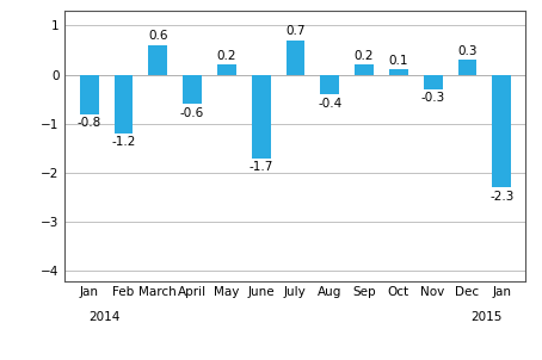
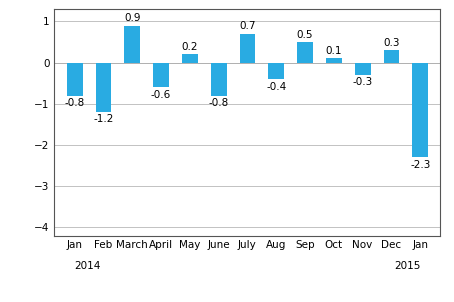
March: 0.6 -> 0.9
June: -1.7 -> -0.8
Sep: 0.2 -> 0.5
